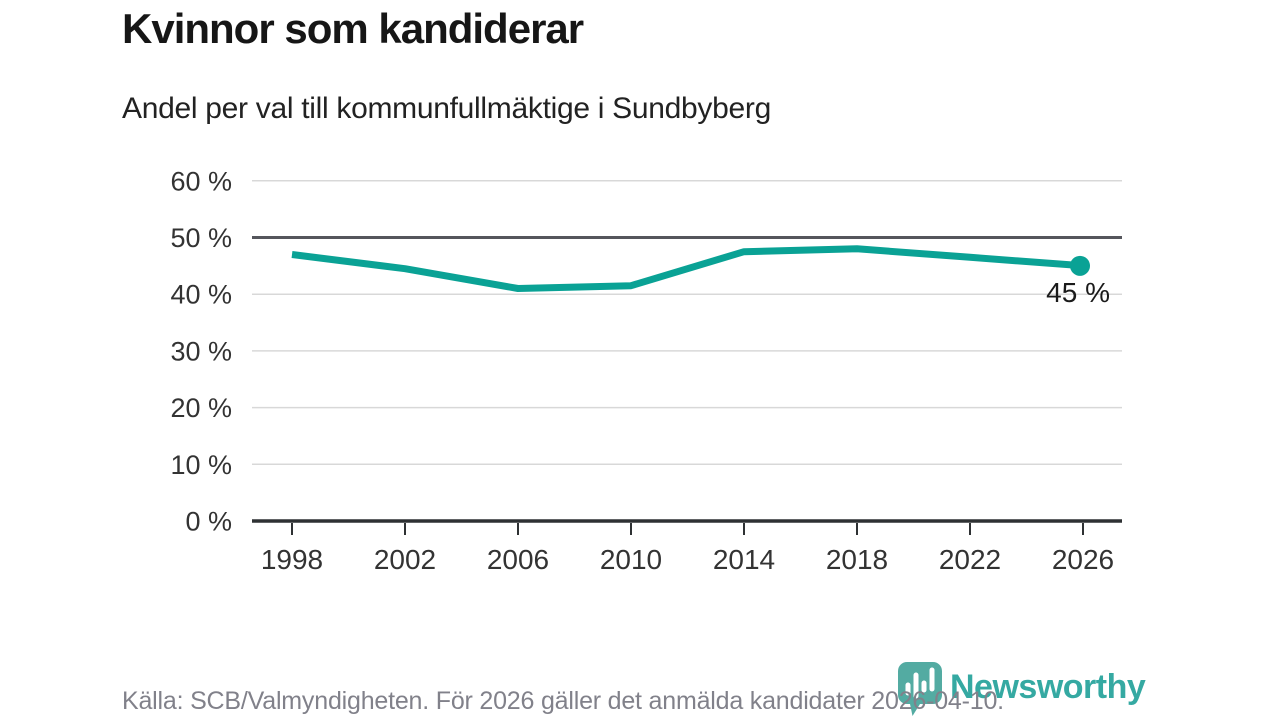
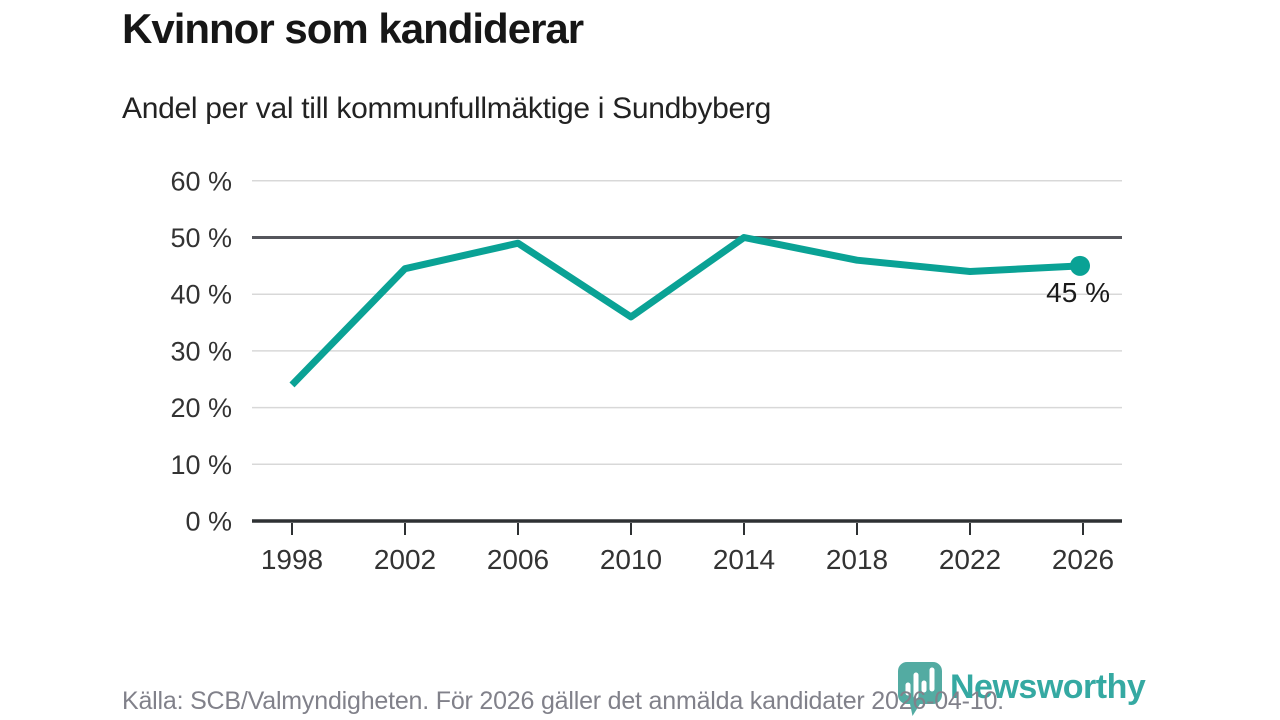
1998: 47% -> 24%
2006: 41% -> 49%
2010: 42% -> 36%
2014: 48% -> 50%
2018: 48% -> 46%
2022: 46% -> 44%
